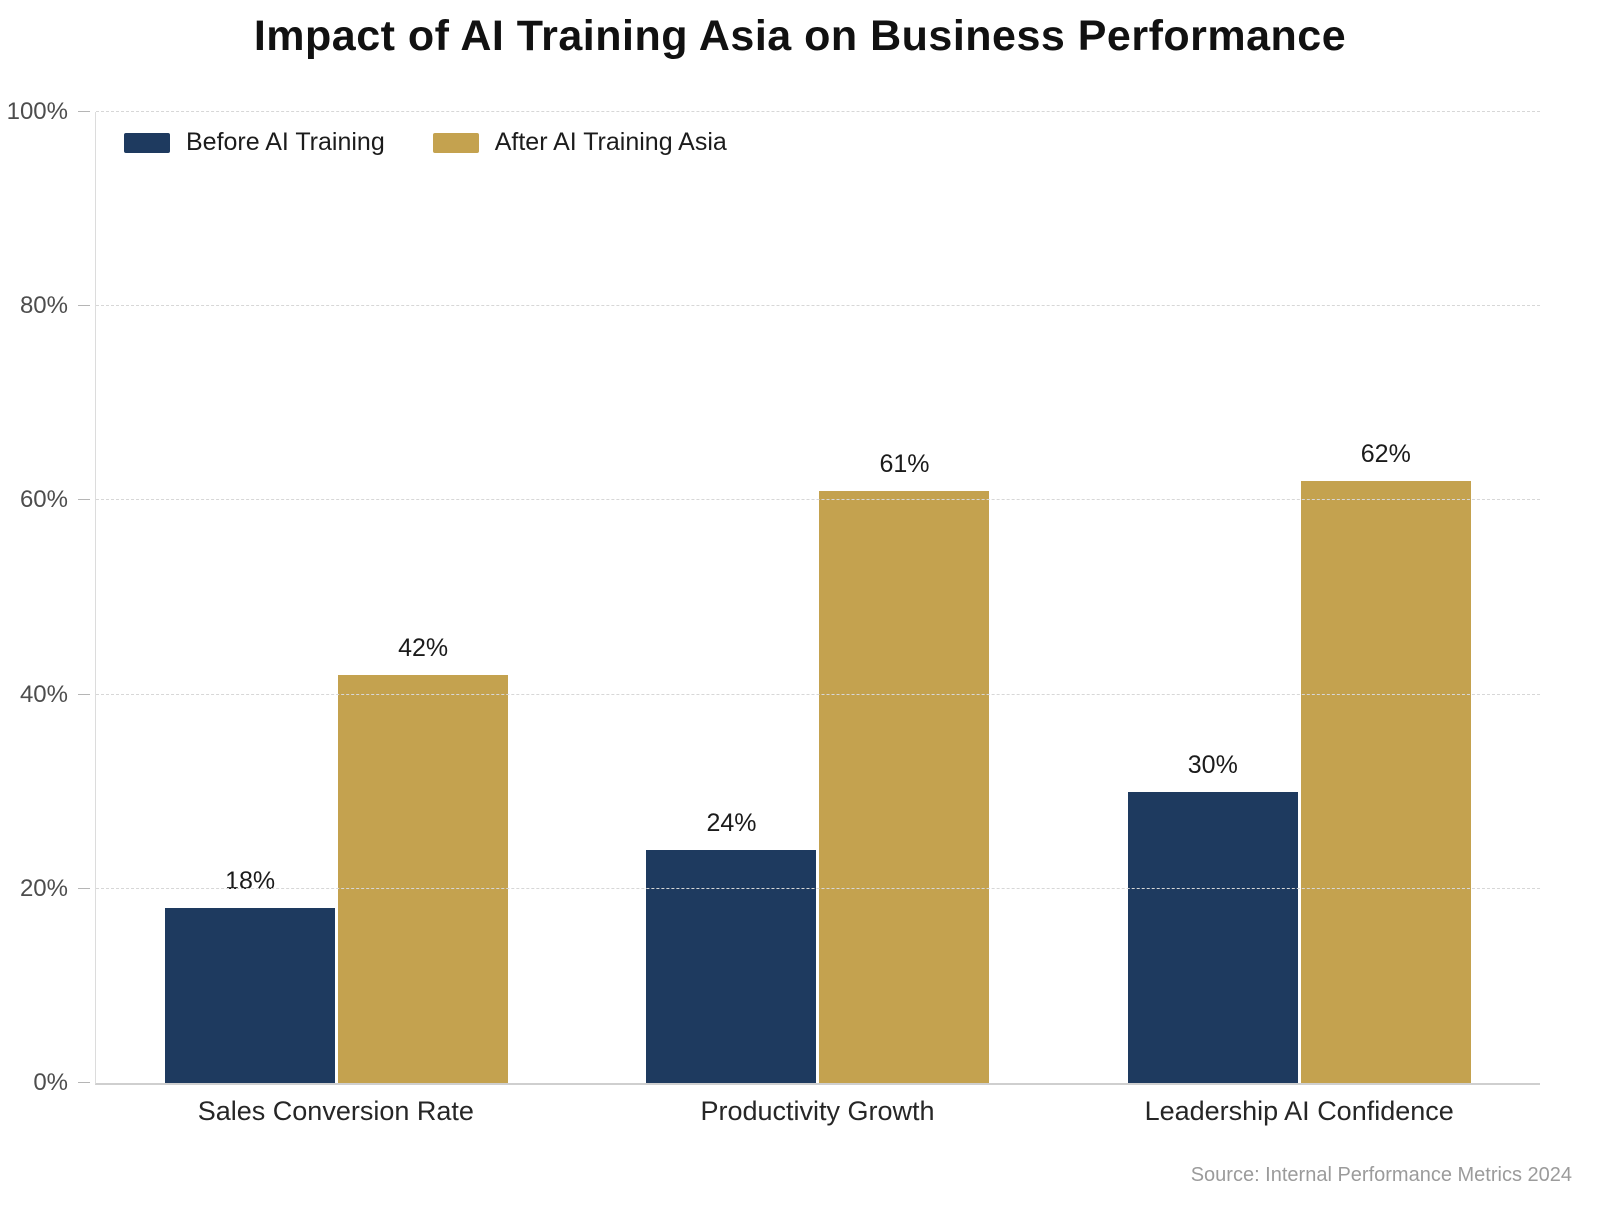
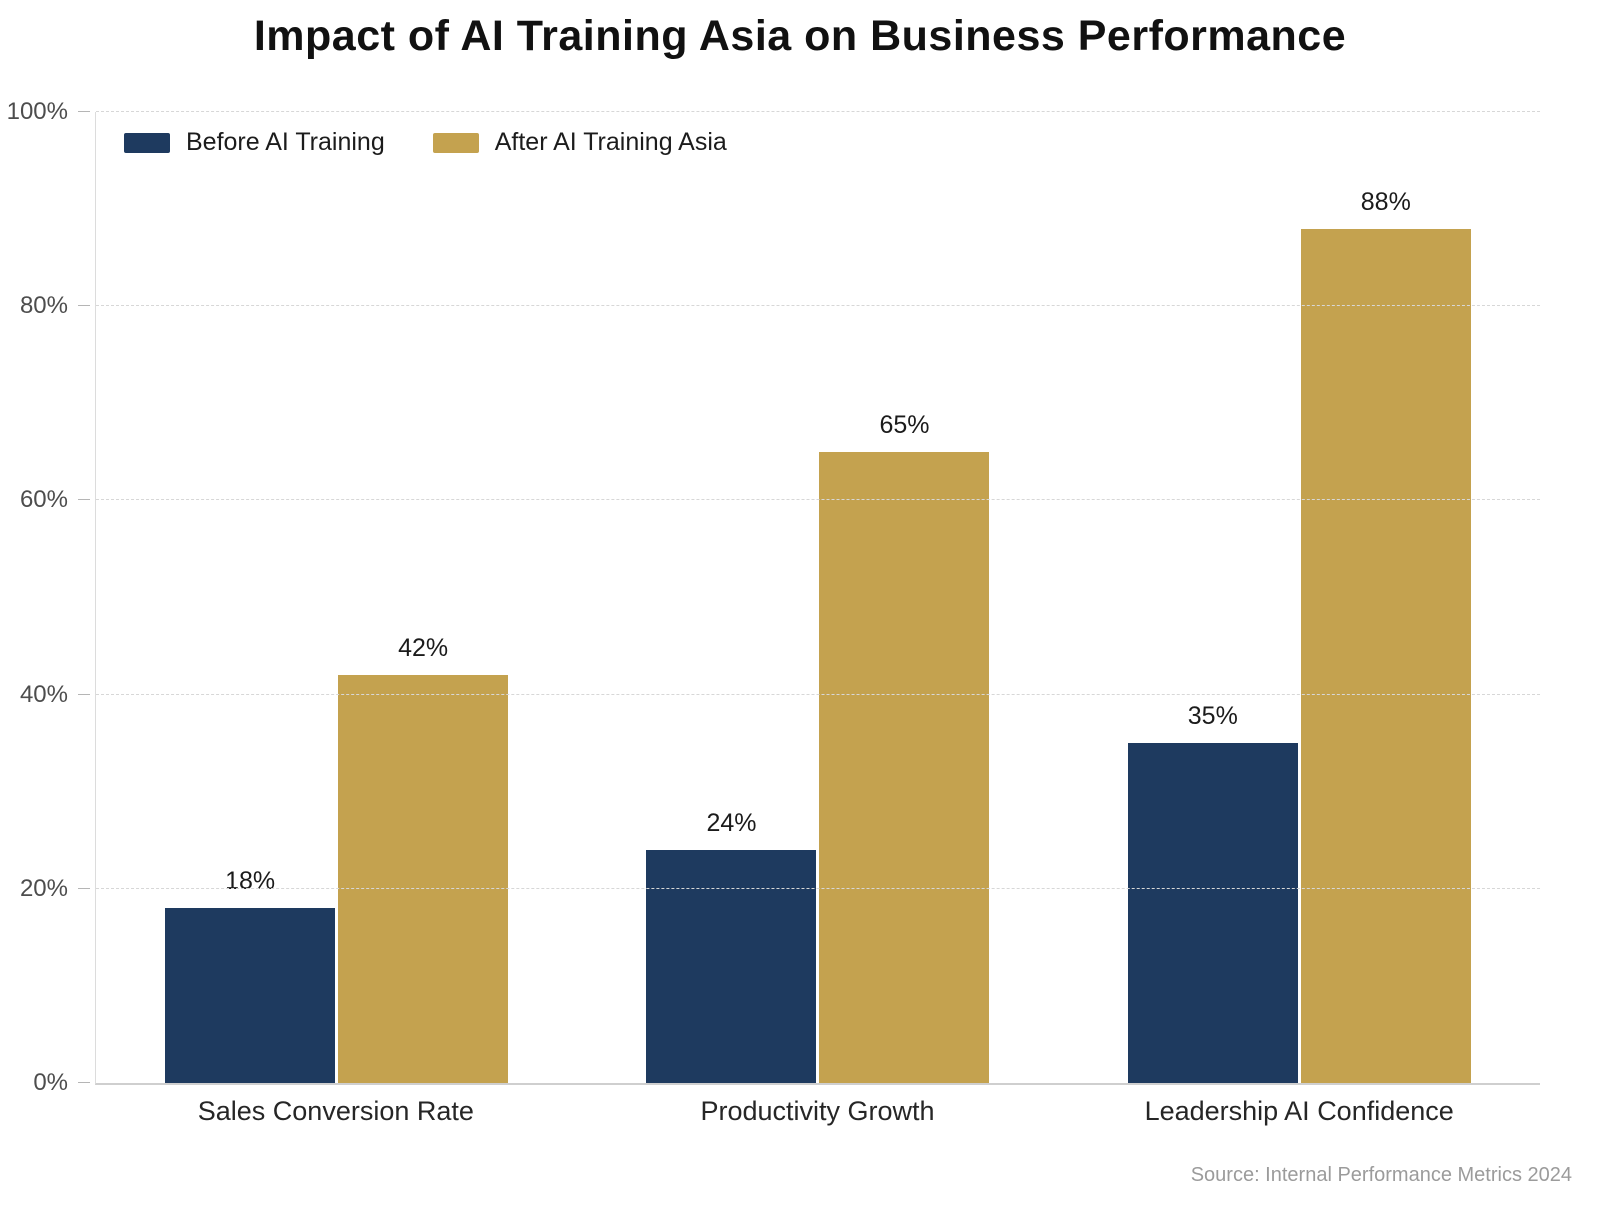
After AI Training Asia/Productivity Growth: 61% -> 65%
Before AI Training/Leadership AI Confidence: 30% -> 35%
After AI Training Asia/Leadership AI Confidence: 62% -> 88%
